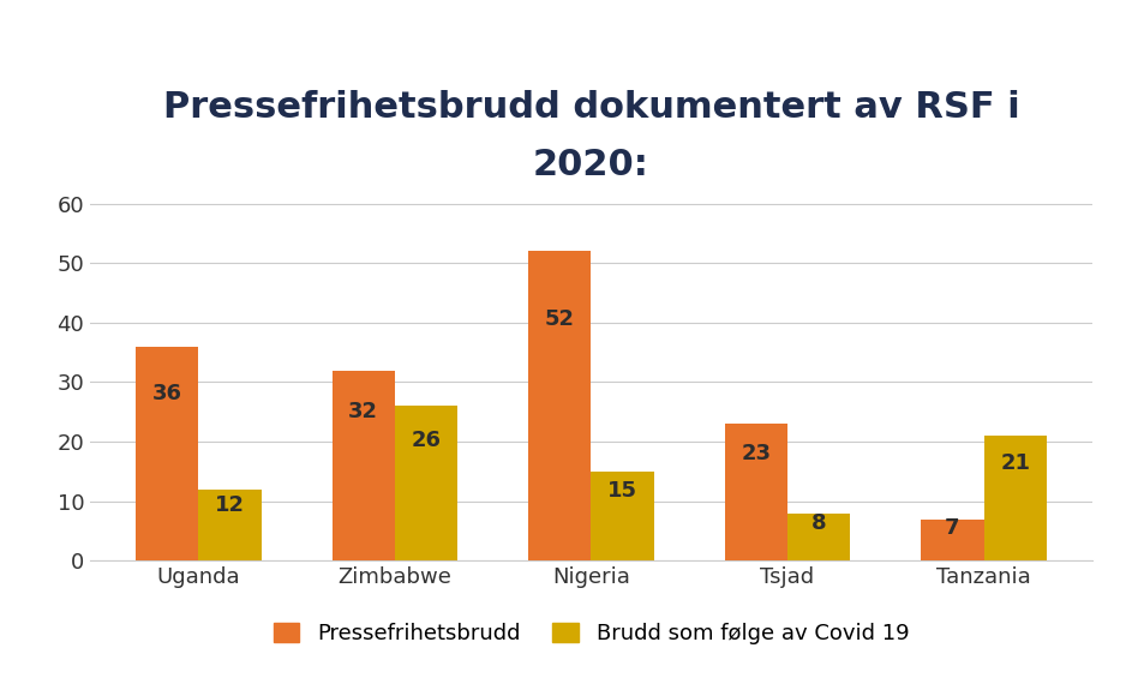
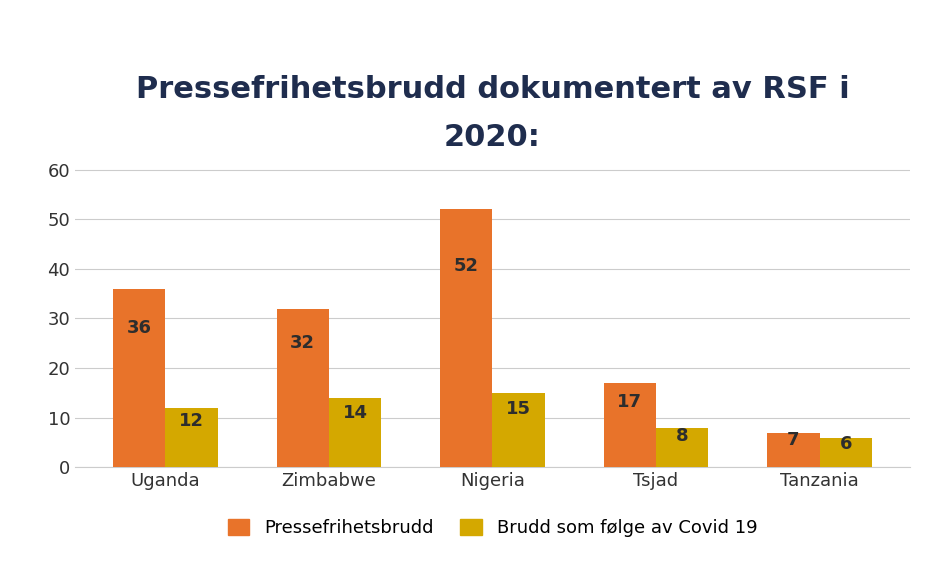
Brudd som følge av Covid 19/Zimbabwe: 26 -> 14
Pressefrihetsbrudd/Tsjad: 23 -> 17
Brudd som følge av Covid 19/Tanzania: 21 -> 6
